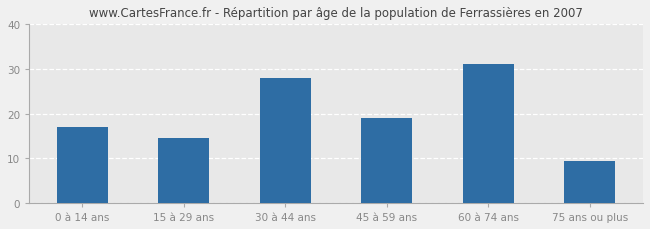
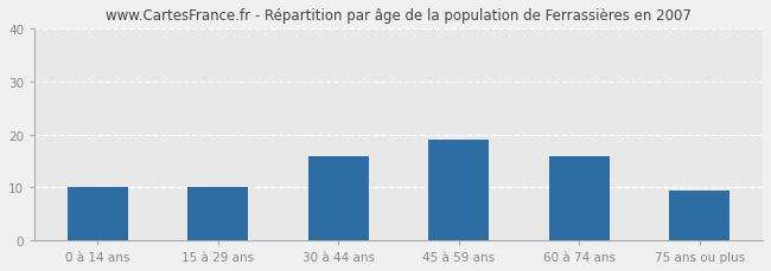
0 à 14 ans: 17.0 -> 10.0
15 à 29 ans: 14.5 -> 10.0
30 à 44 ans: 28.0 -> 16.0
60 à 74 ans: 31.0 -> 16.0
